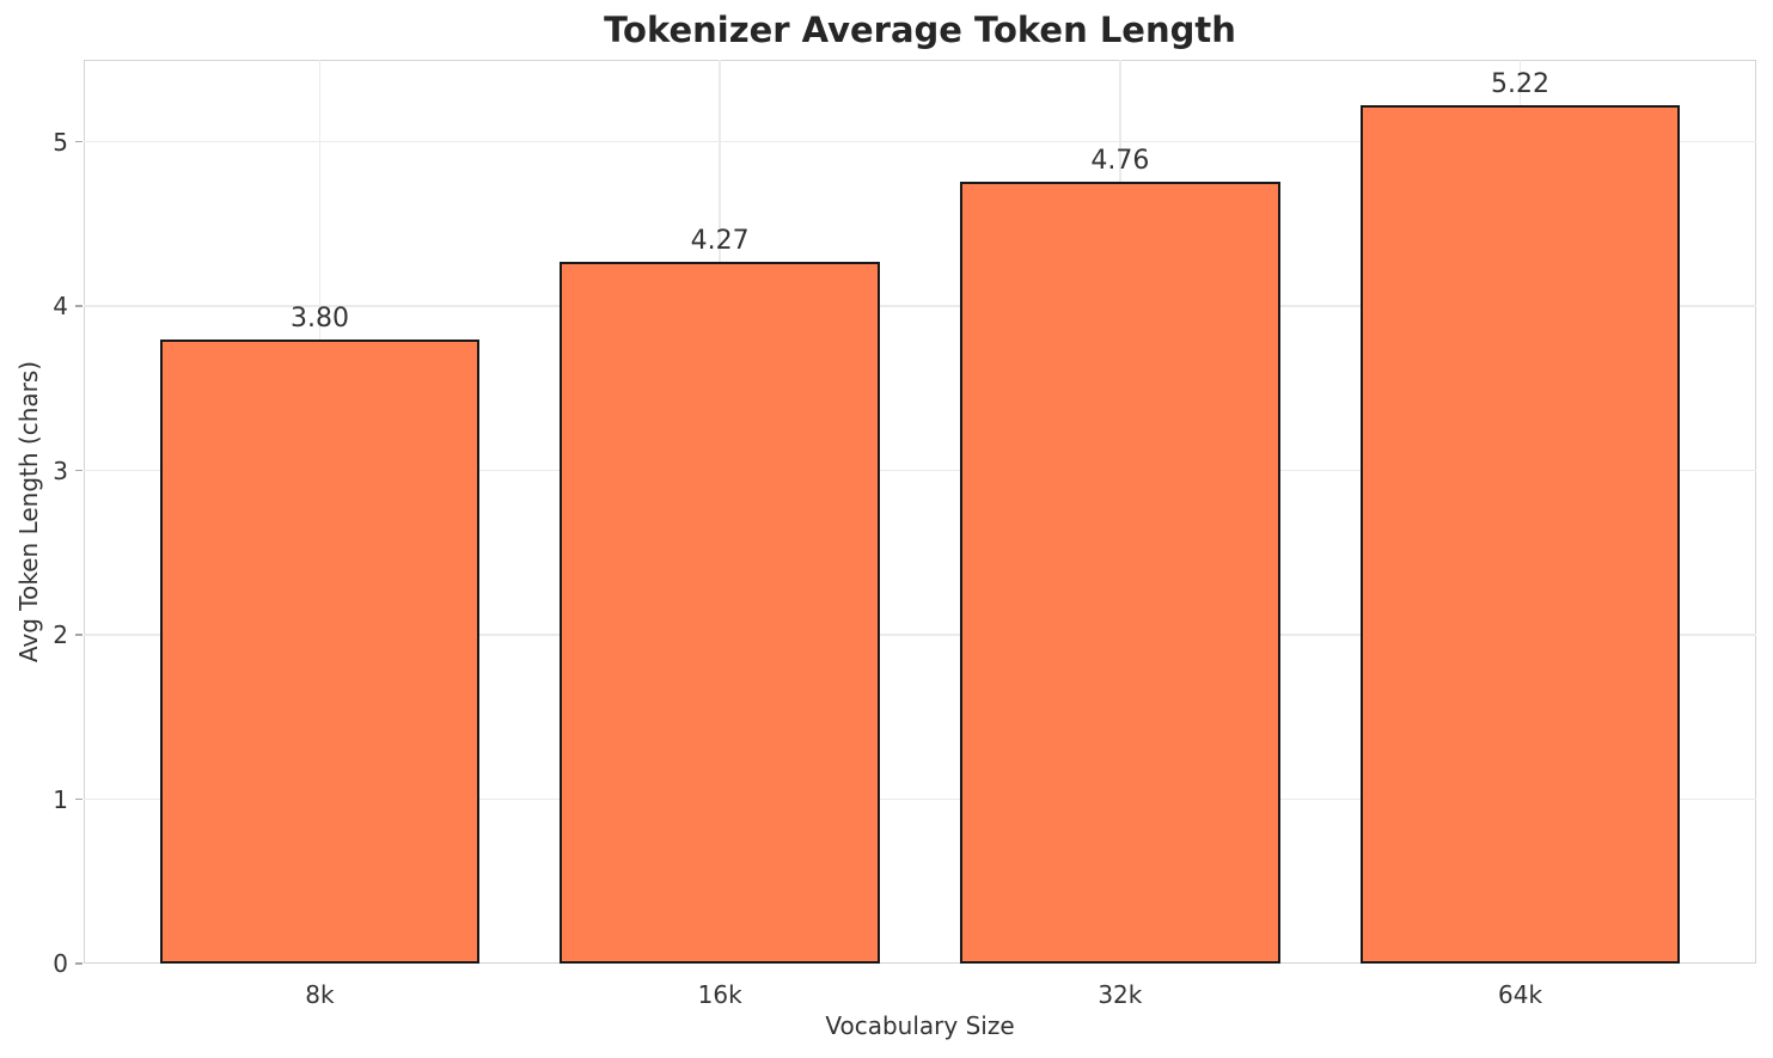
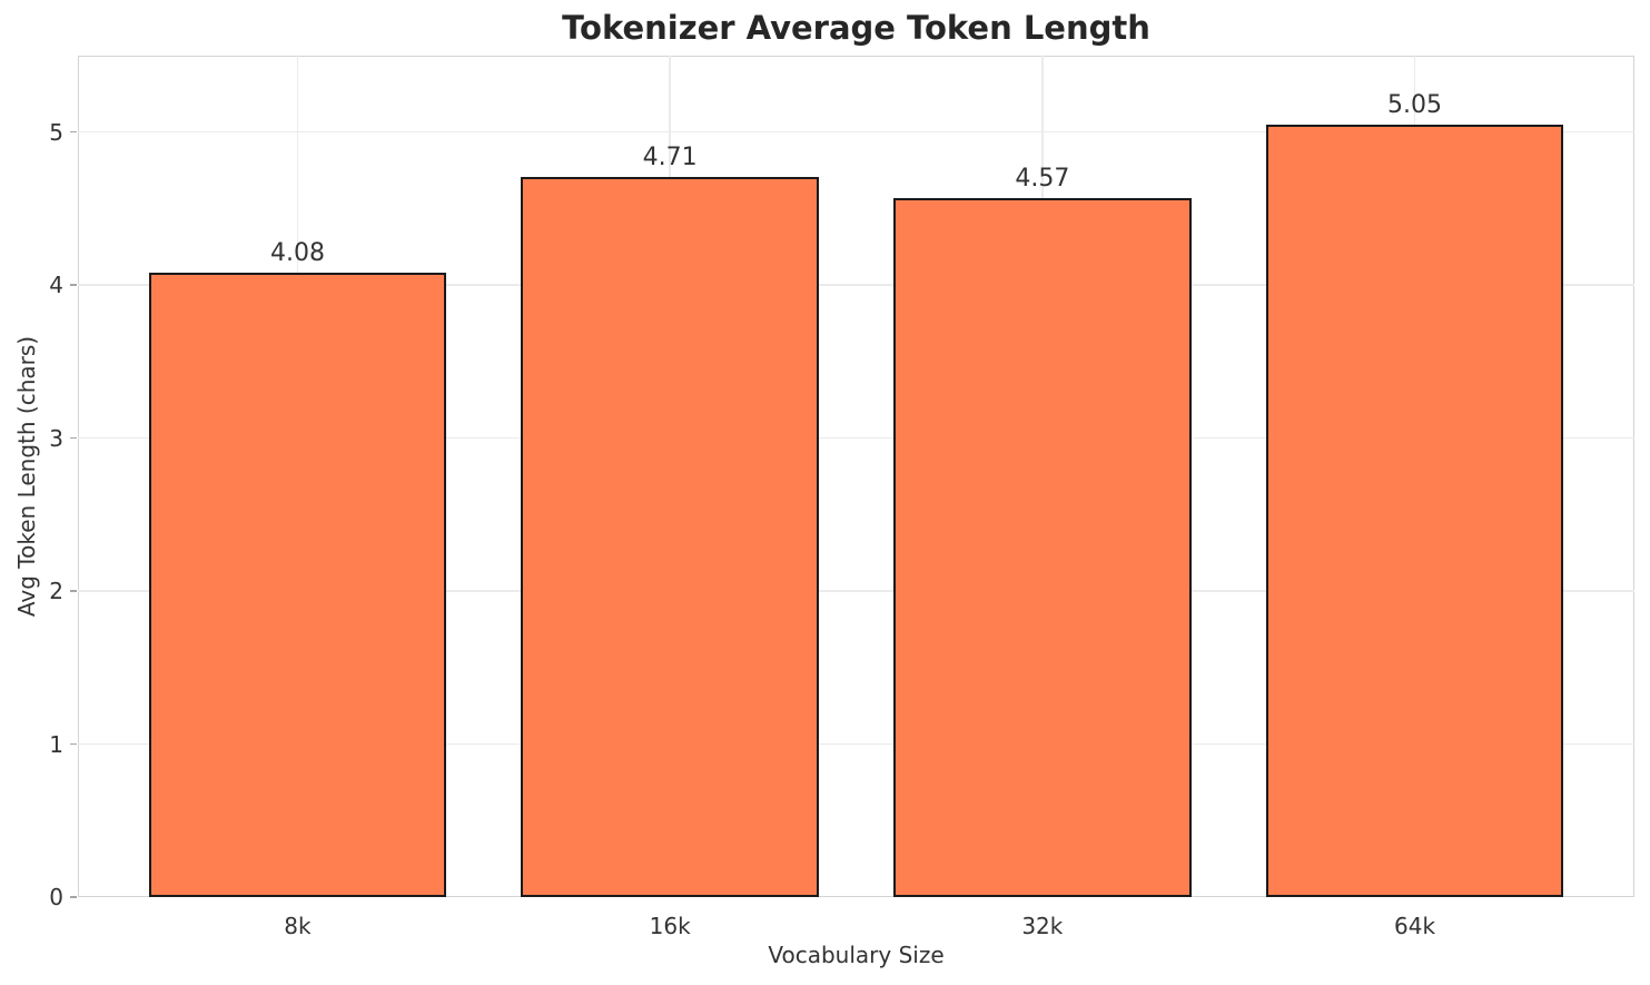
8k: 3.80 -> 4.08
16k: 4.27 -> 4.71
32k: 4.76 -> 4.57
64k: 5.22 -> 5.05
